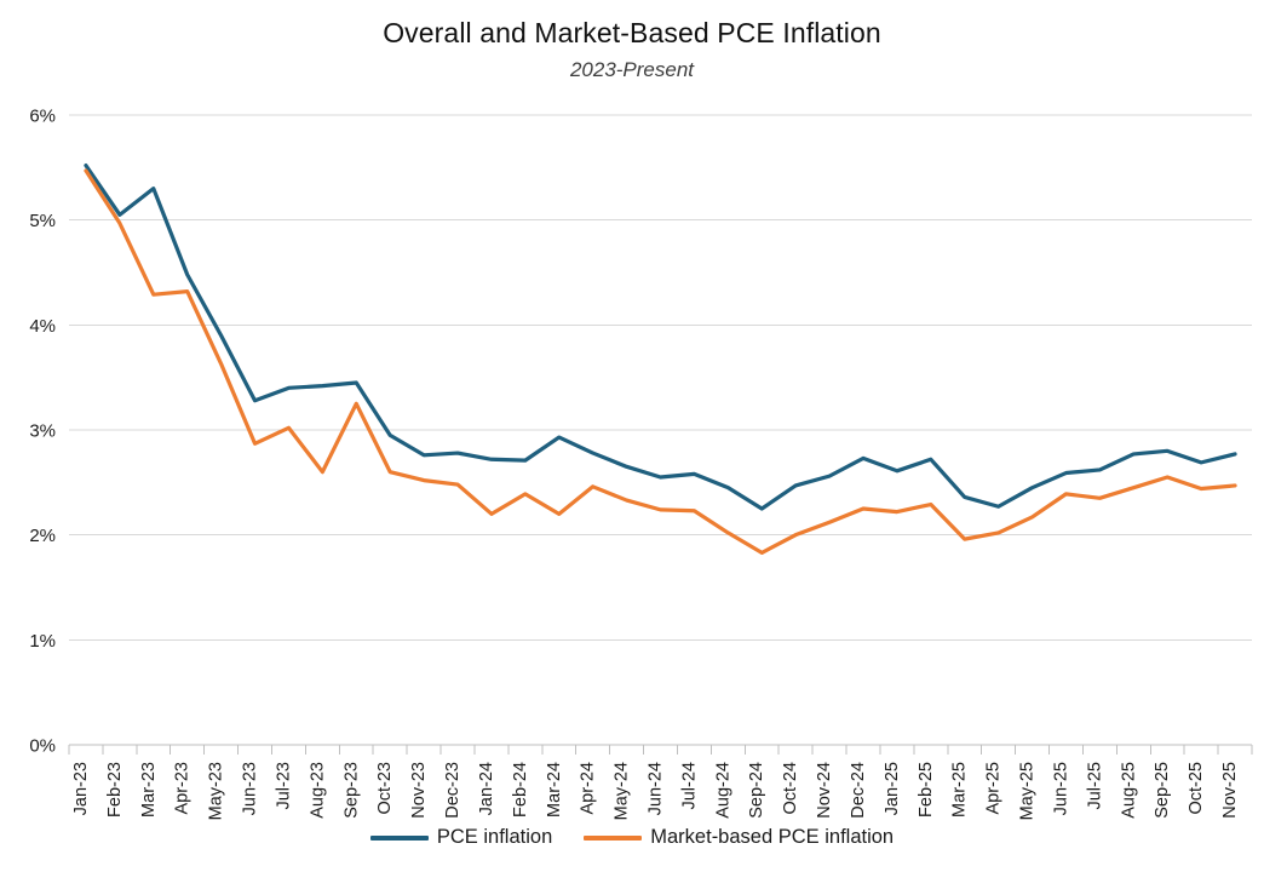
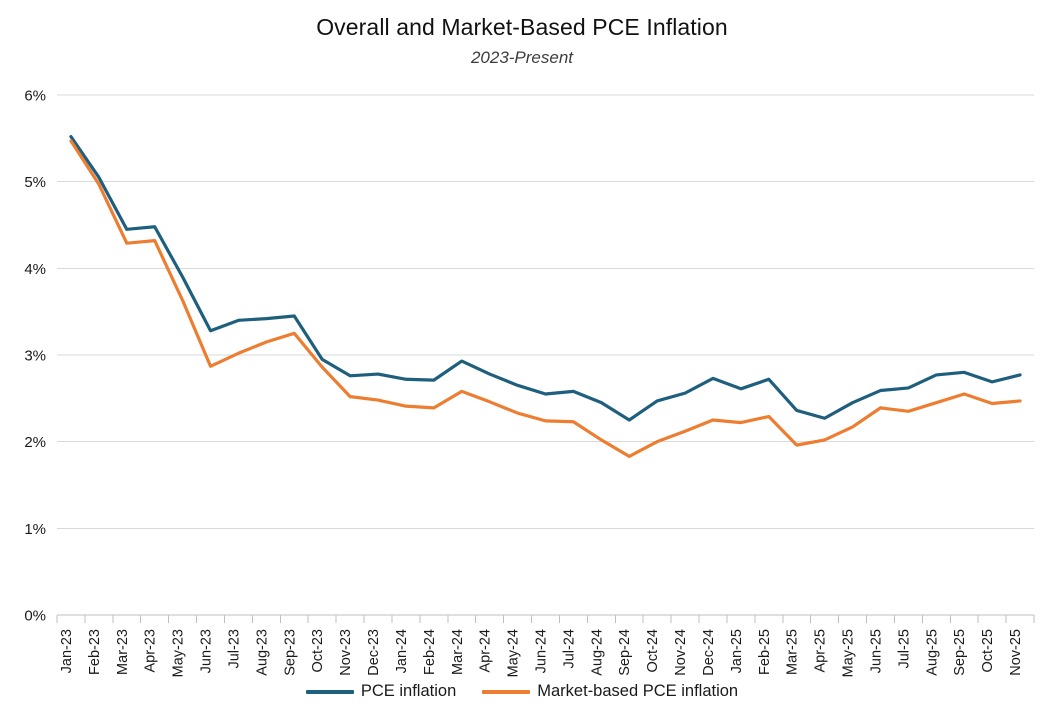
PCE inflation/Mar-23: 5.3% -> 4.5%
Market-based PCE inflation/Aug-23: 2.6% -> 3.1%
Market-based PCE inflation/Oct-23: 2.6% -> 2.9%
Market-based PCE inflation/Jan-24: 2.2% -> 2.4%
Market-based PCE inflation/Mar-24: 2.2% -> 2.6%
